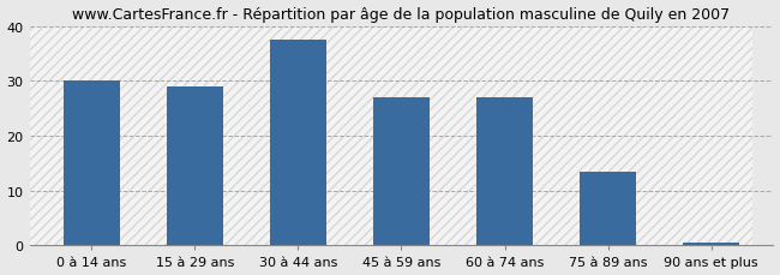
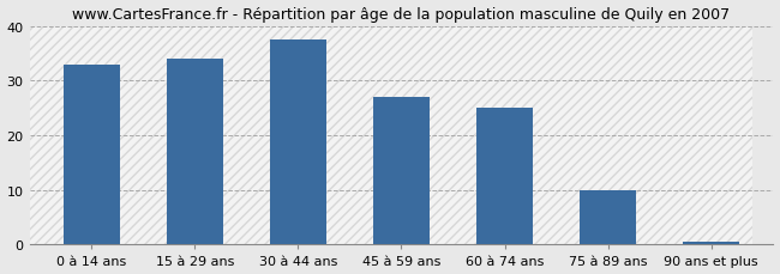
0 à 14 ans: 30.0 -> 33.0
15 à 29 ans: 29.0 -> 34.0
60 à 74 ans: 27.0 -> 25.0
75 à 89 ans: 13.5 -> 10.0
